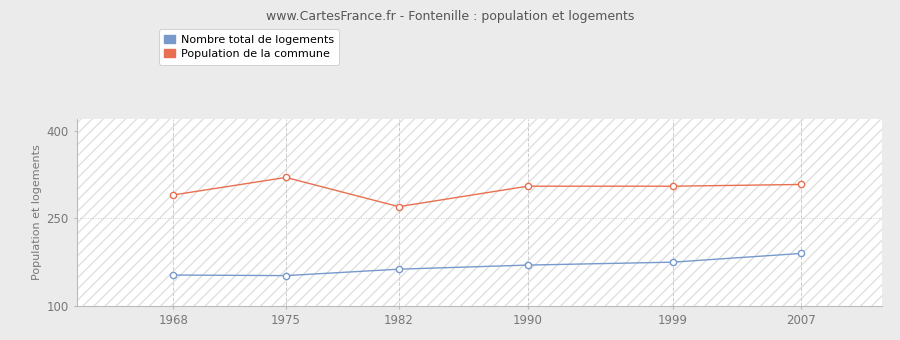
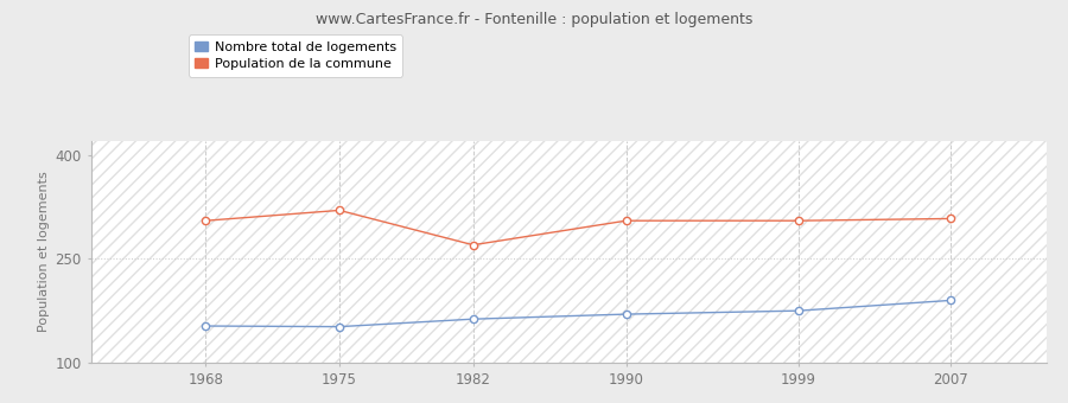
Population de la commune/1968: 290 -> 305
